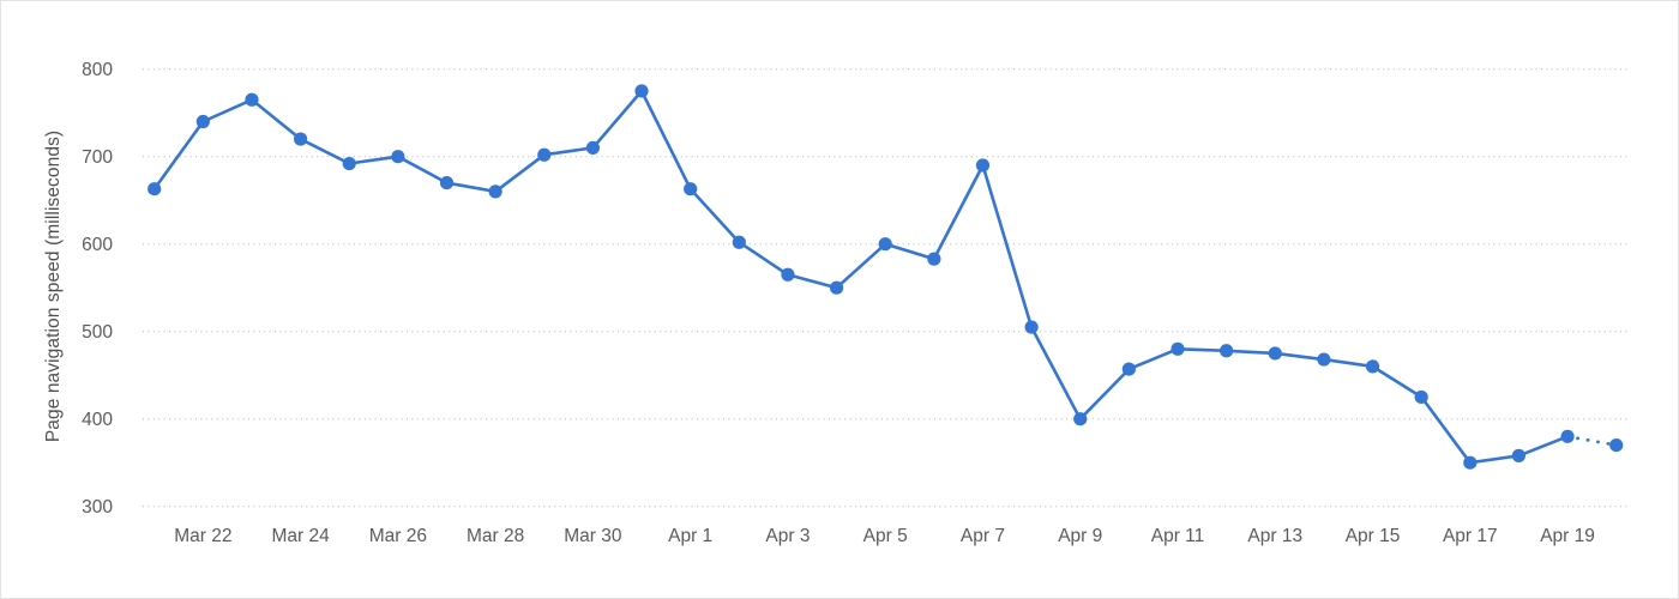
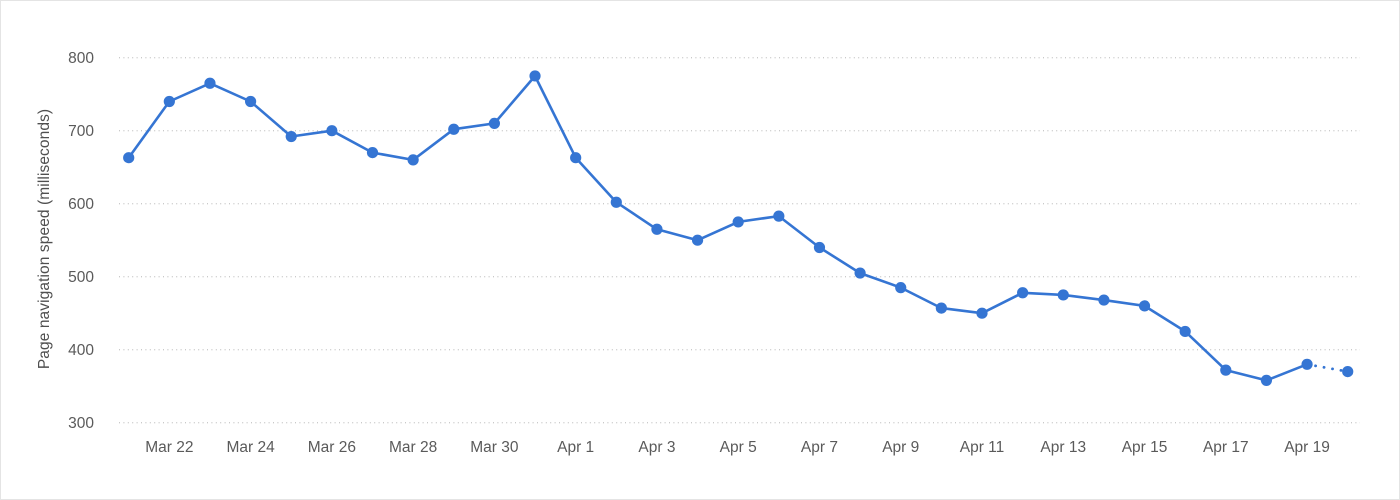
Mar 24: 720 -> 740
Apr 5: 600 -> 580
Apr 7: 690 -> 540
Apr 9: 400 -> 480
Apr 11: 480 -> 450
Apr 17: 350 -> 370
